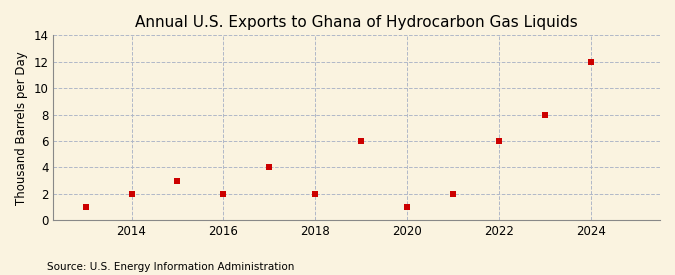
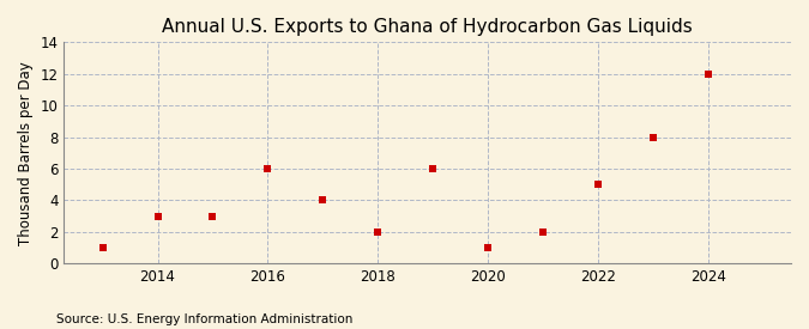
2014: 2 -> 3
2016: 2 -> 6
2022: 6 -> 5
